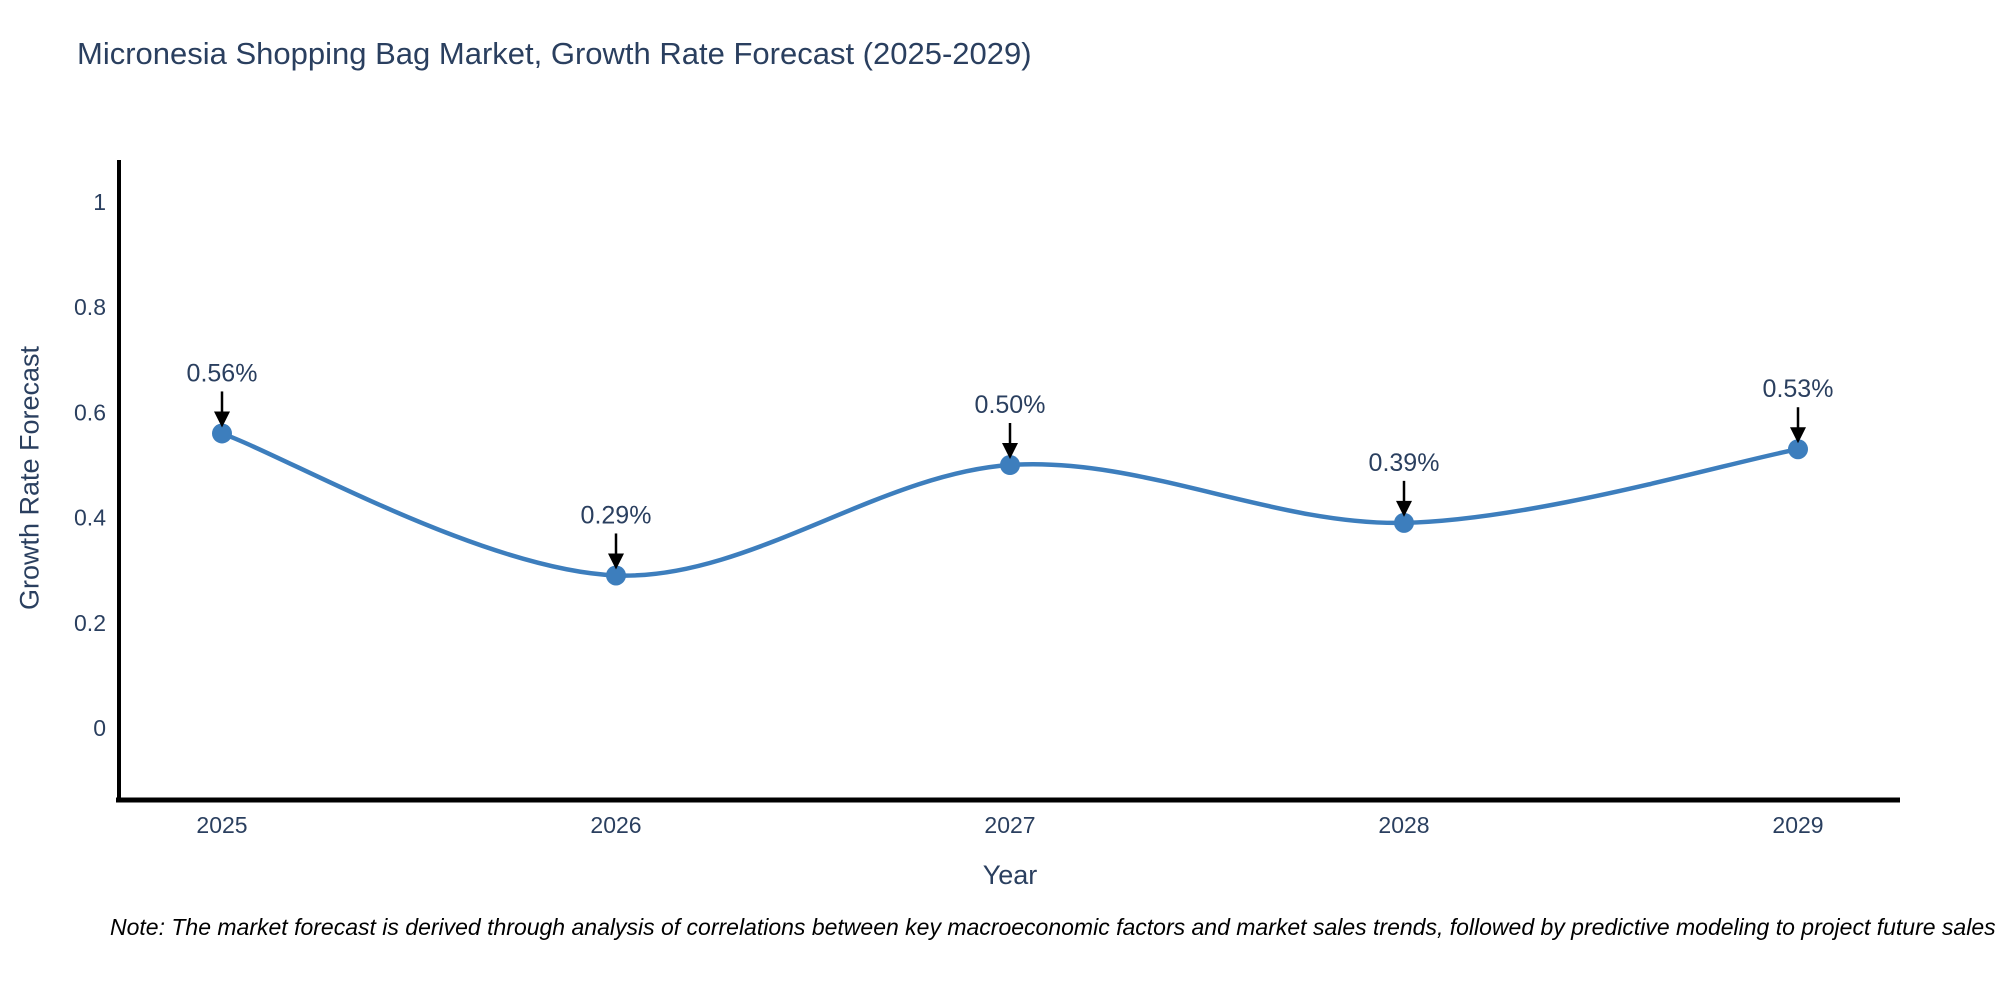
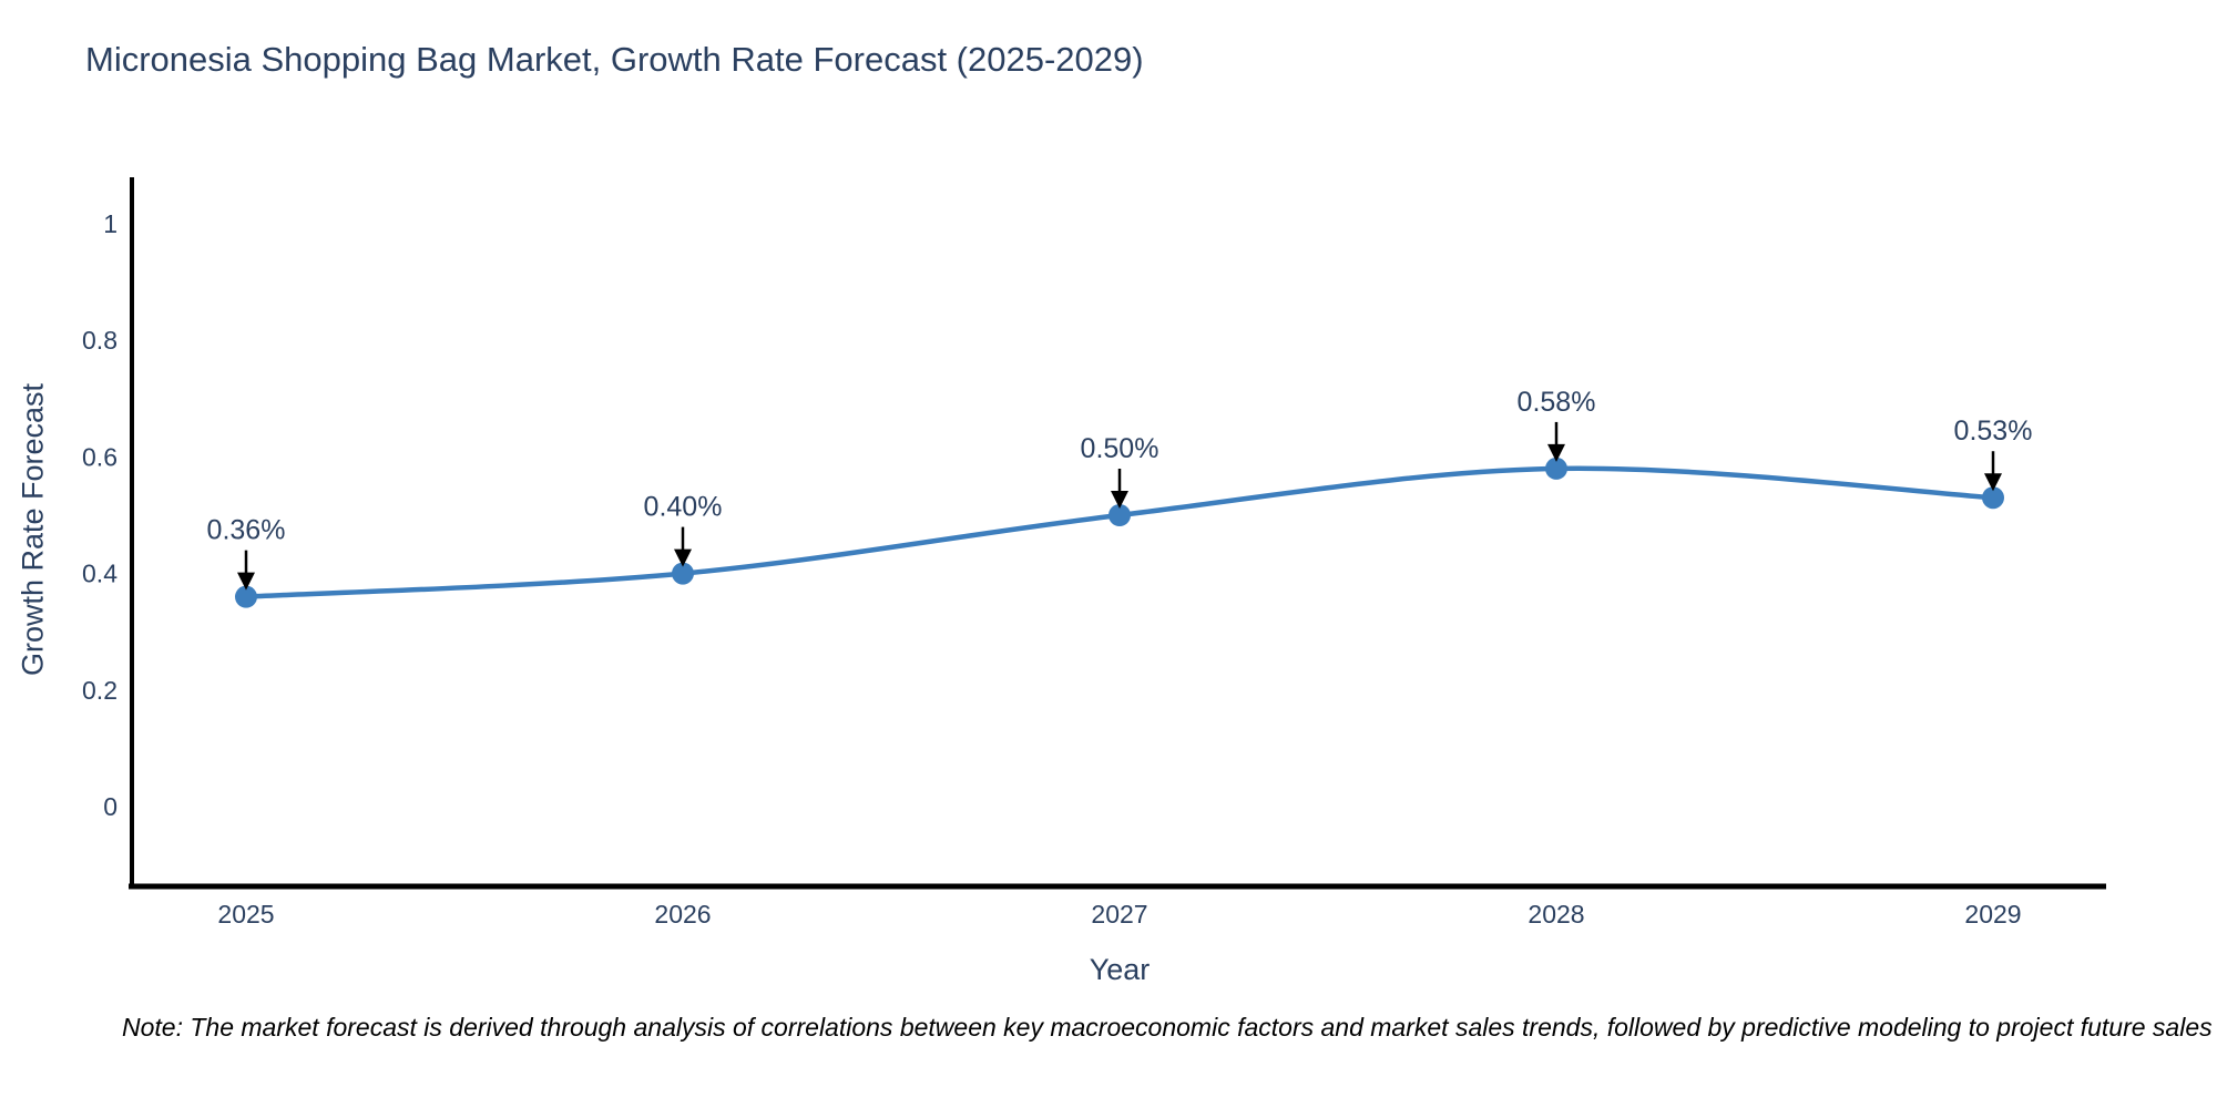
2025: 0.56% -> 0.36%
2026: 0.29% -> 0.40%
2028: 0.39% -> 0.58%
